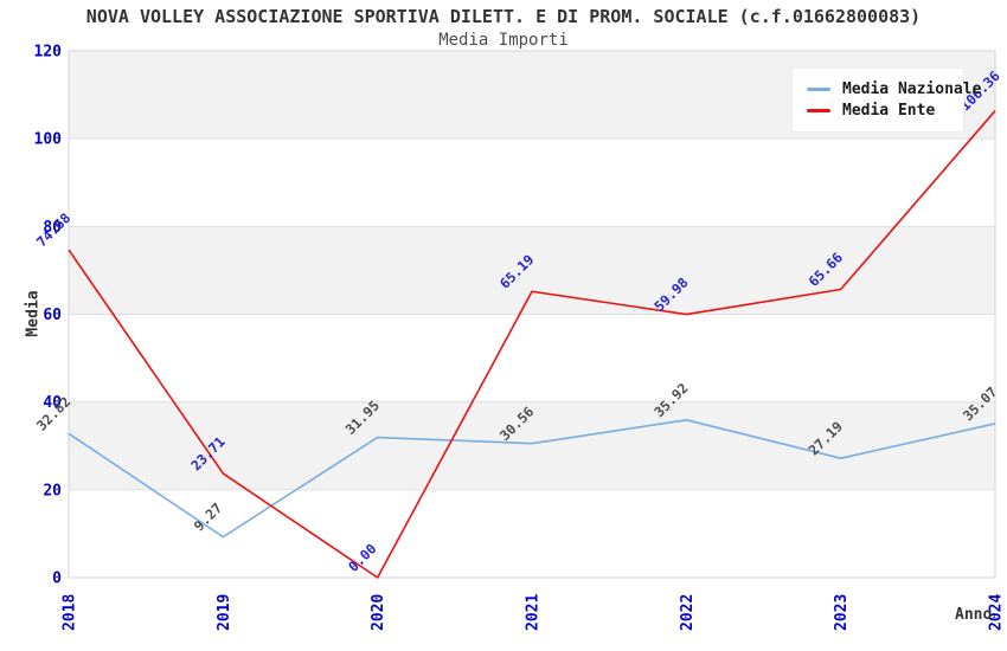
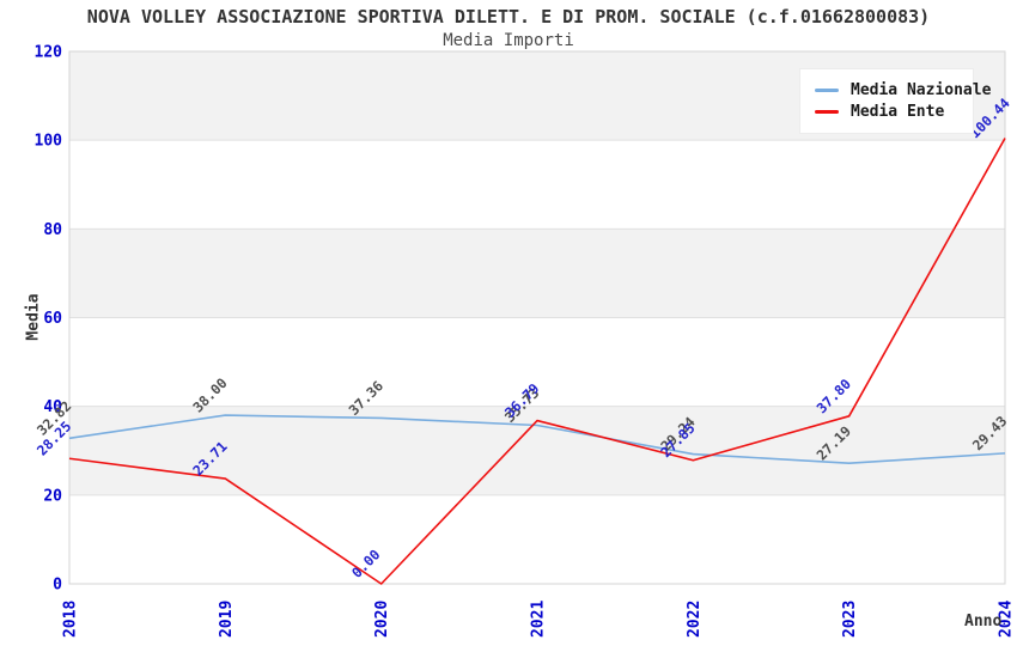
Media Ente/2018: 74.68 -> 28.25
Media Nazionale/2019: 9.27 -> 38.00
Media Nazionale/2020: 31.95 -> 37.36
Media Nazionale/2021: 30.56 -> 35.73
Media Ente/2021: 65.19 -> 36.79
Media Nazionale/2022: 35.92 -> 29.24
Media Ente/2022: 59.98 -> 27.85
Media Ente/2023: 65.66 -> 37.80
Media Nazionale/2024: 35.07 -> 29.43
Media Ente/2024: 106.36 -> 100.44
